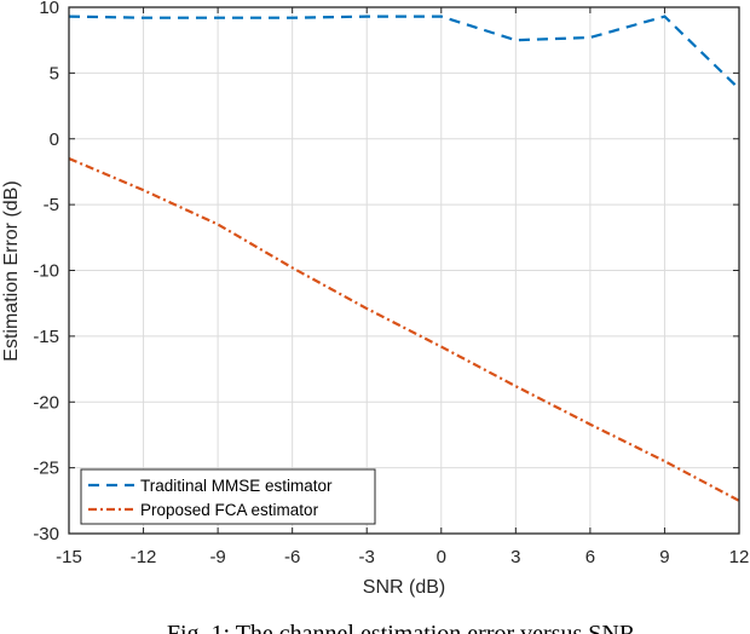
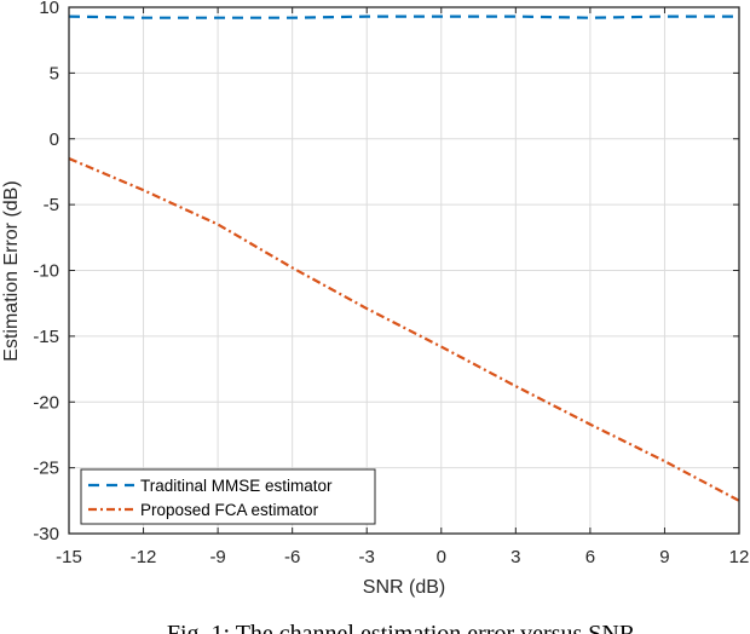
Traditinal MMSE estimator/3: 7.5 -> 9.3
Traditinal MMSE estimator/6: 7.7 -> 9.2
Traditinal MMSE estimator/12: 3.8 -> 9.3
